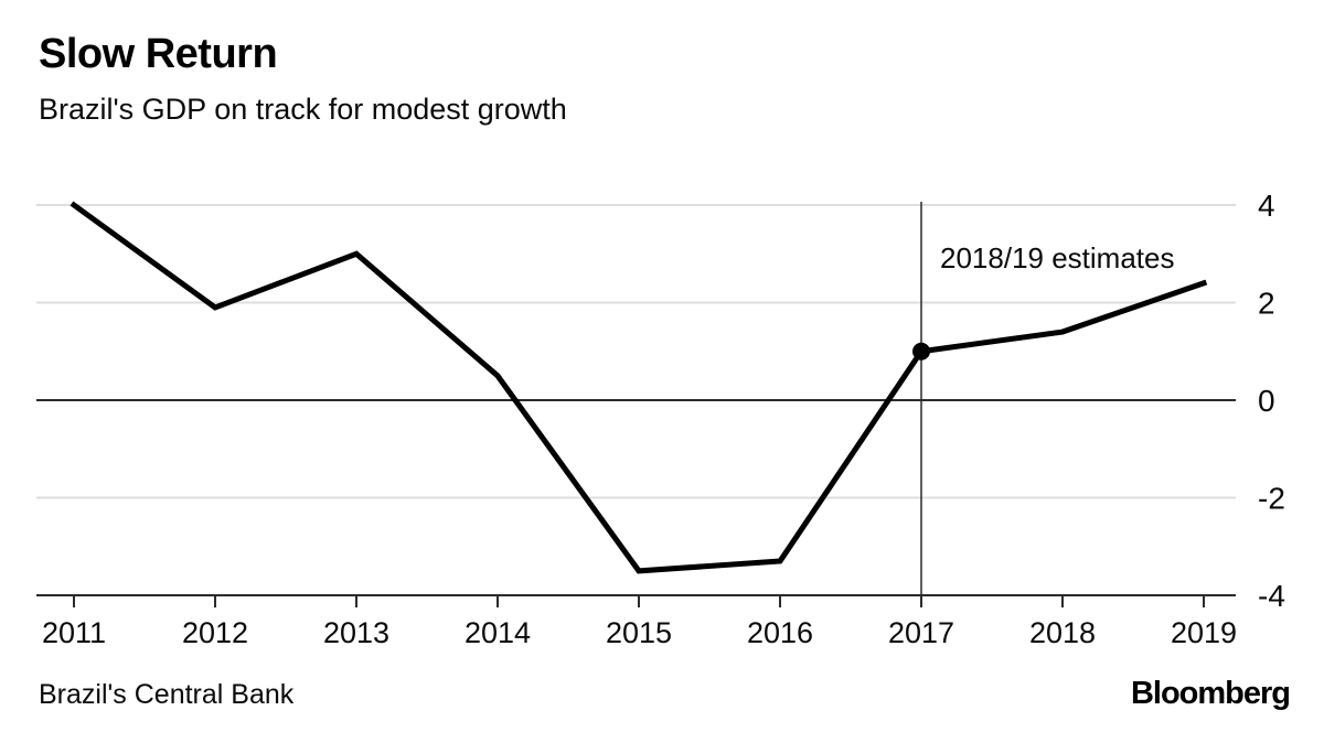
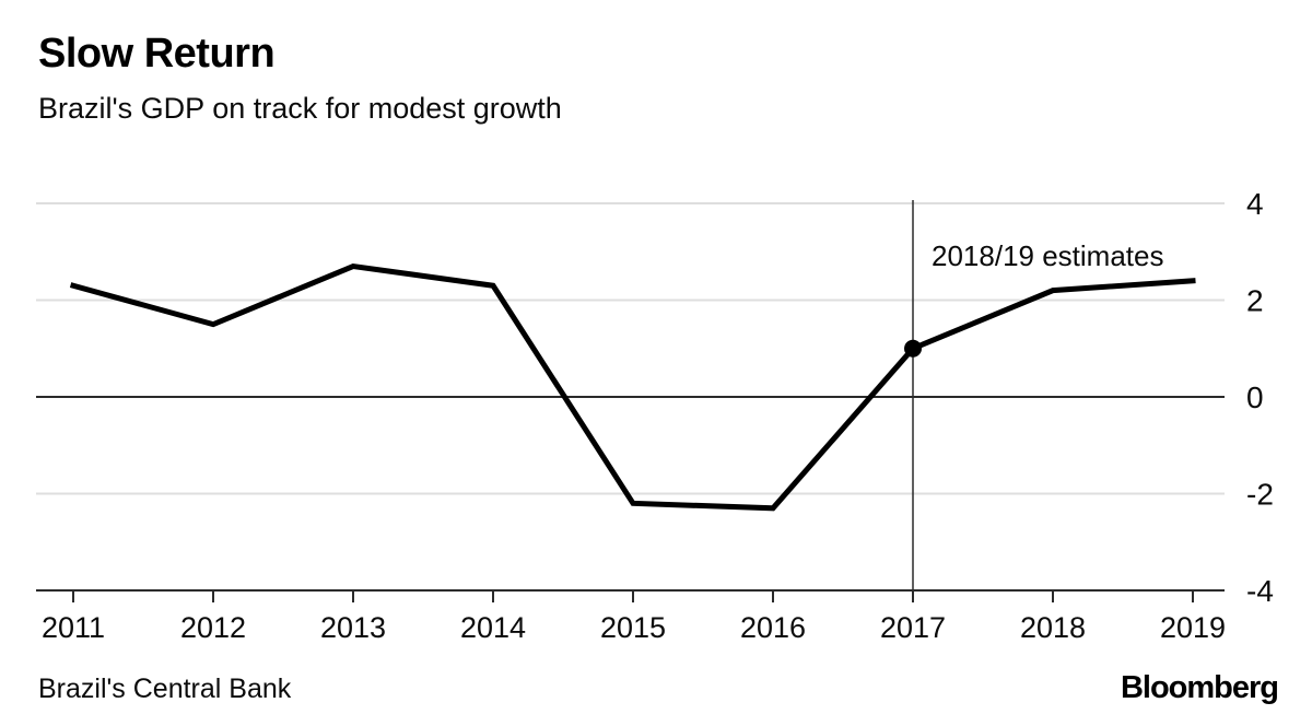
2011: 4.0 -> 2.3
2012: 1.9 -> 1.5
2013: 3.0 -> 2.7
2014: 0.5 -> 2.3
2015: -3.5 -> -2.2
2016: -3.3 -> -2.3
2018: 1.4 -> 2.2
